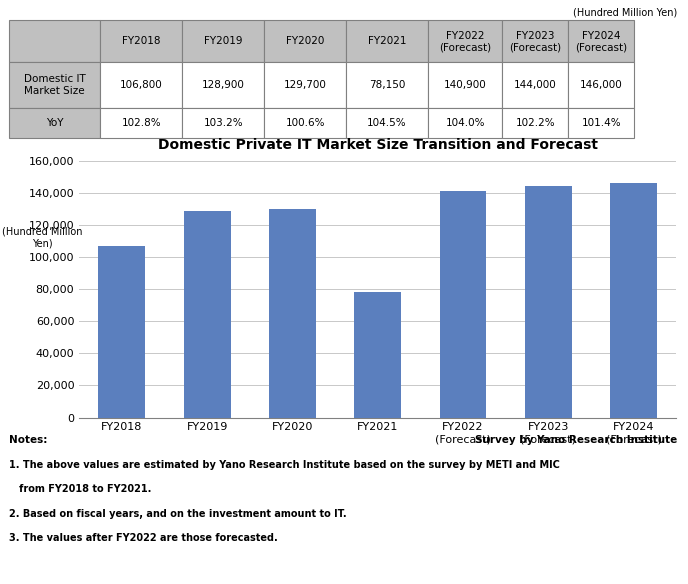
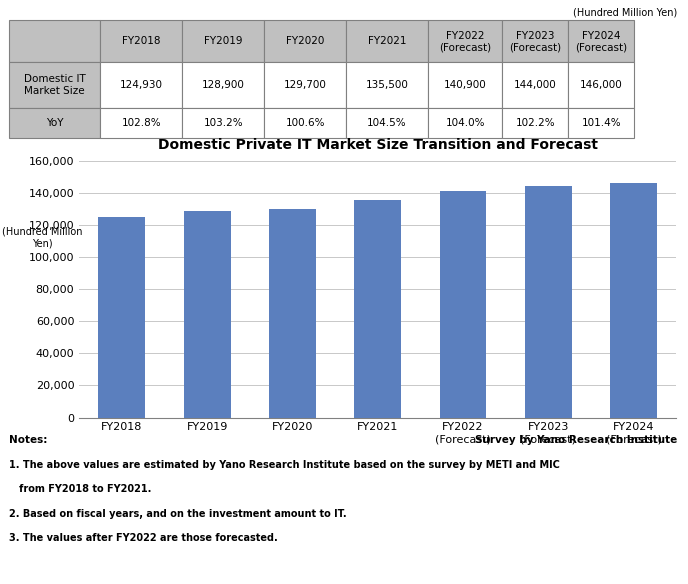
FY2018: 106,800 -> 124,930
FY2021: 78,150 -> 135,500
